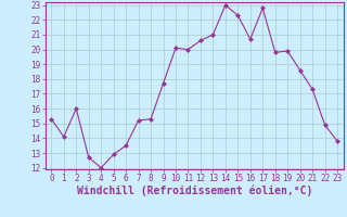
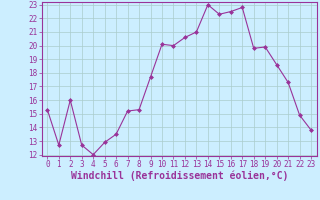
1: 14.1 -> 12.7
16: 20.7 -> 22.5
